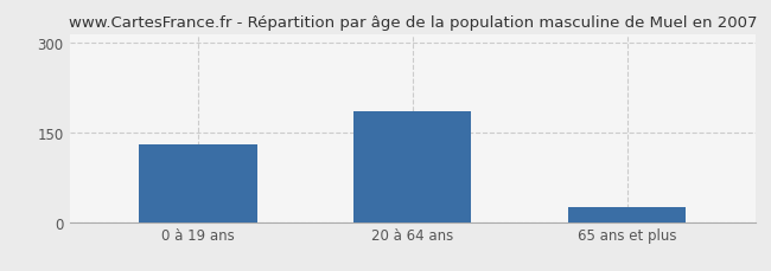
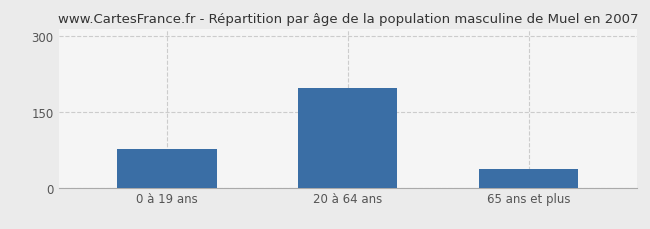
0 à 19 ans: 130 -> 76
20 à 64 ans: 185 -> 198
65 ans et plus: 25 -> 36
